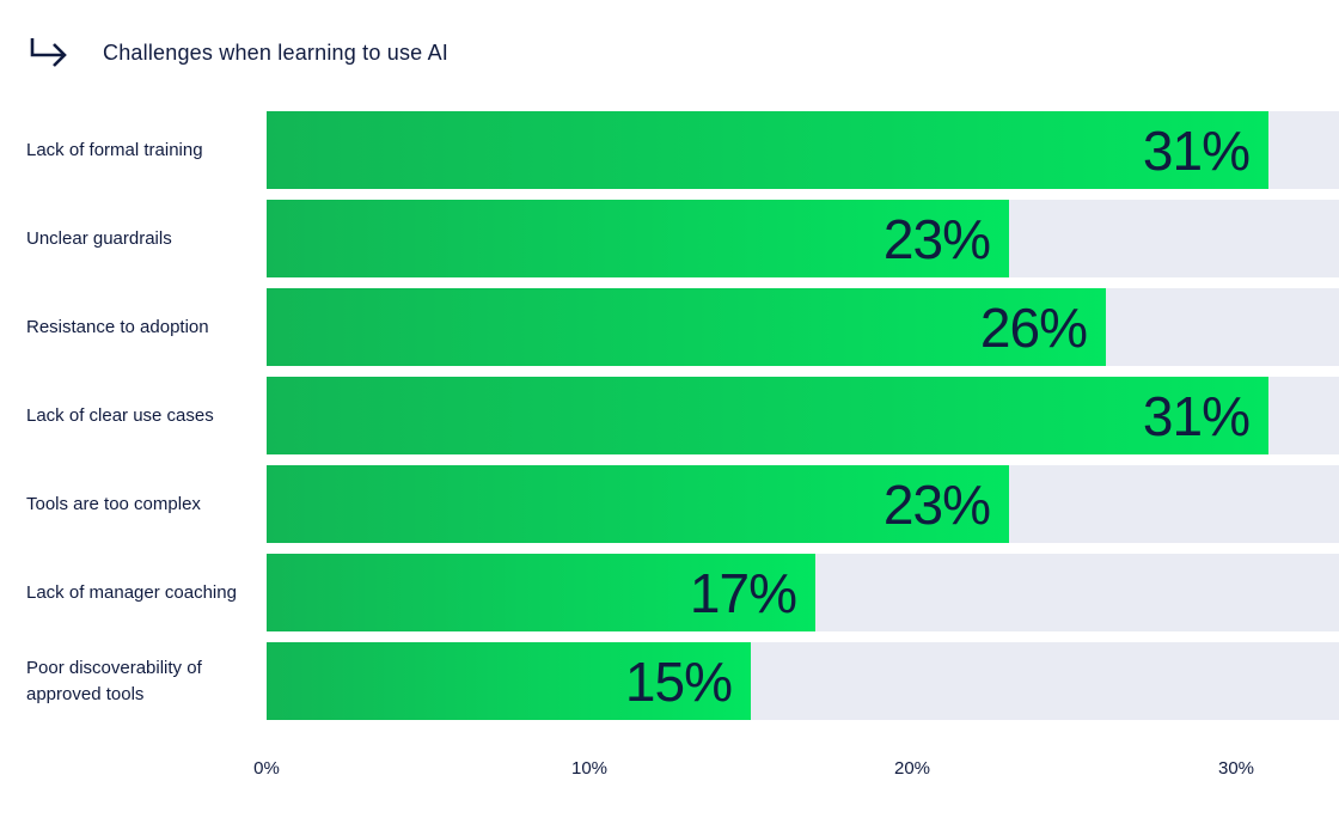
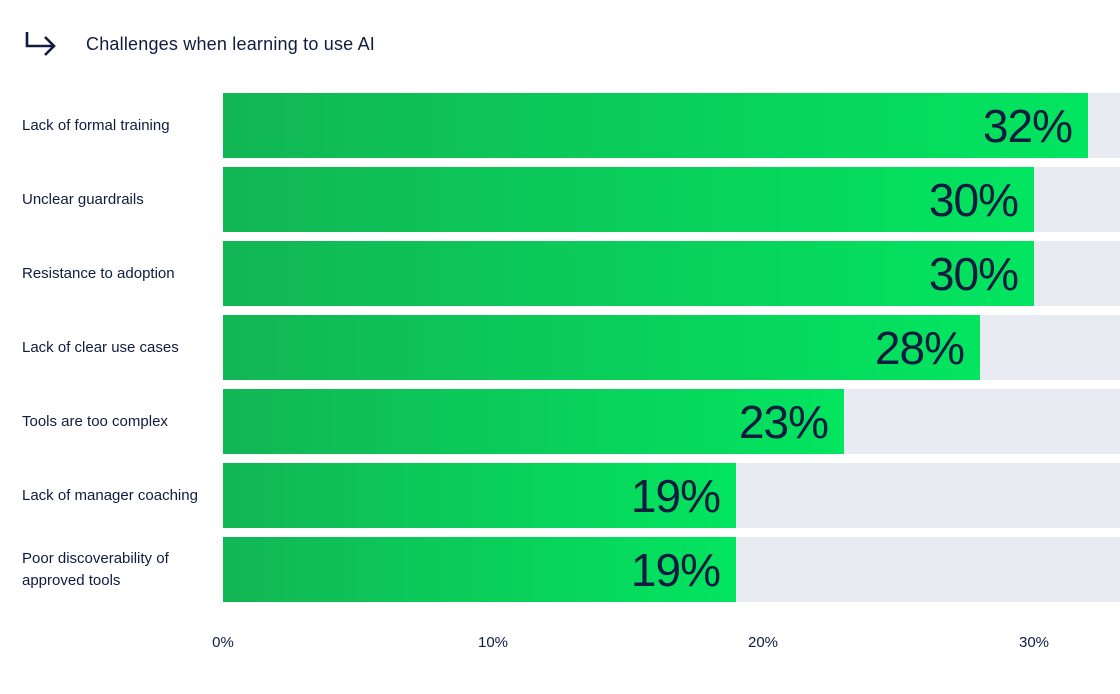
Lack of formal training: 31% -> 32%
Unclear guardrails: 23% -> 30%
Resistance to adoption: 26% -> 30%
Lack of clear use cases: 31% -> 28%
Lack of manager coaching: 17% -> 19%
Poor discoverability of approved tools: 15% -> 19%
